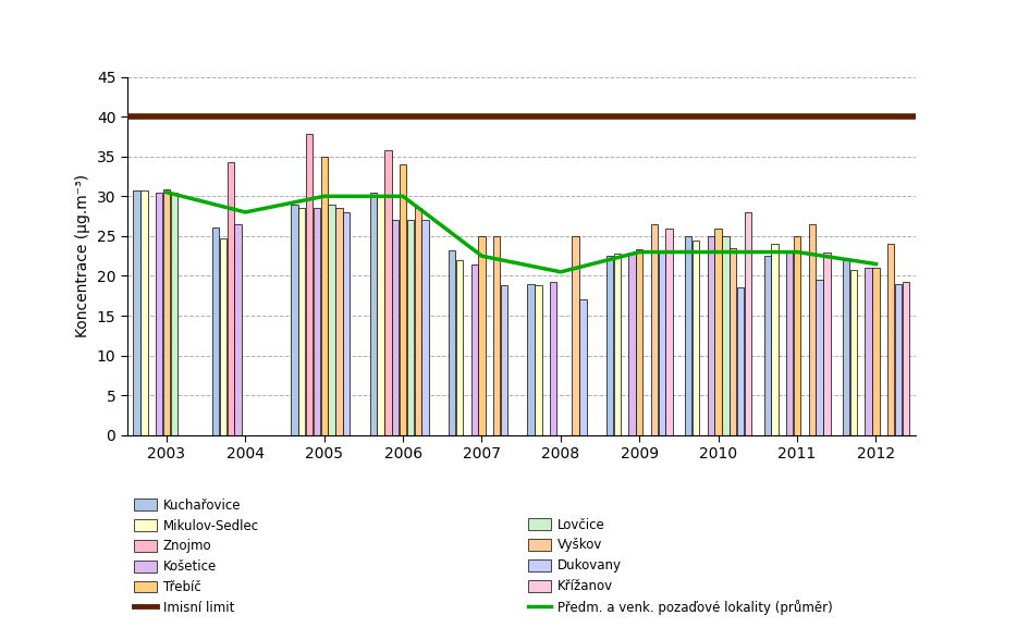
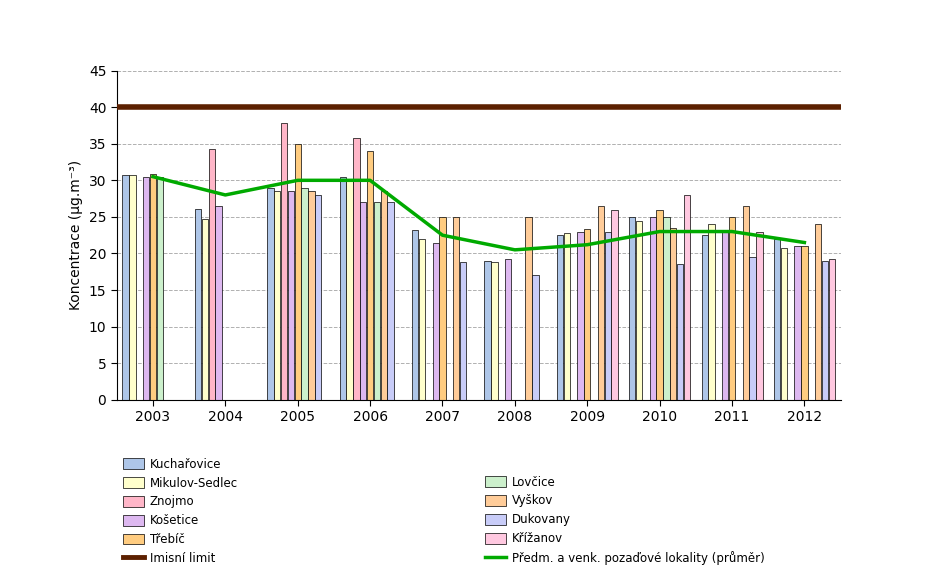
Předm. a venk. pozaďové lokality (průměr)/2009: 23.0 -> 21.2
